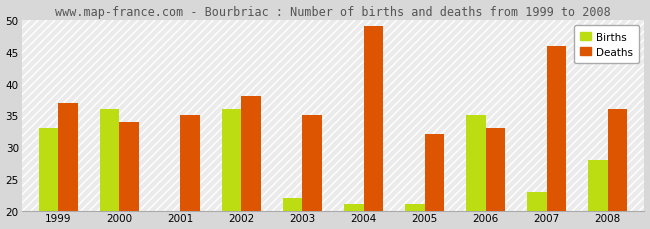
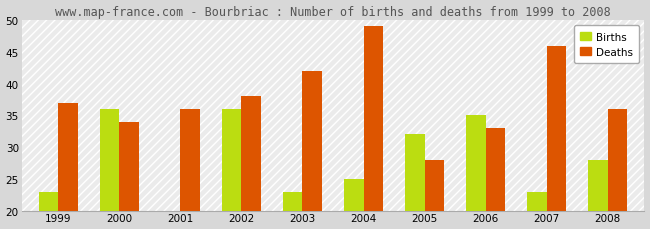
Births/1999: 33 -> 23
Deaths/2001: 35 -> 36
Births/2003: 22 -> 23
Deaths/2003: 35 -> 42
Births/2004: 21 -> 25
Births/2005: 21 -> 32
Deaths/2005: 32 -> 28
